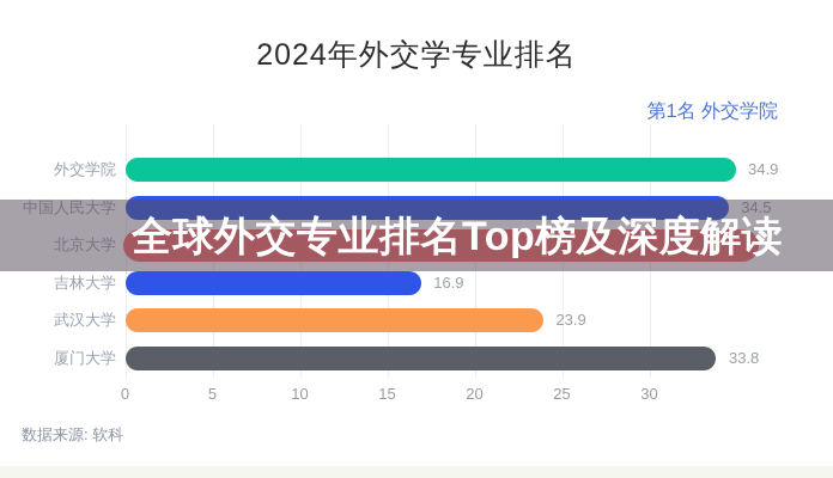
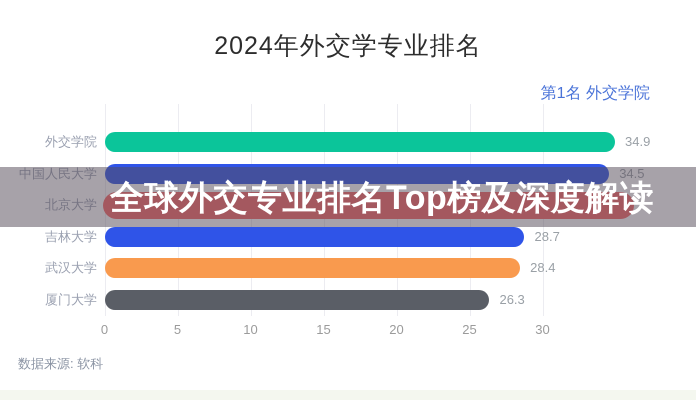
吉林大学: 16.9 -> 28.7
武汉大学: 23.9 -> 28.4
厦门大学: 33.8 -> 26.3
